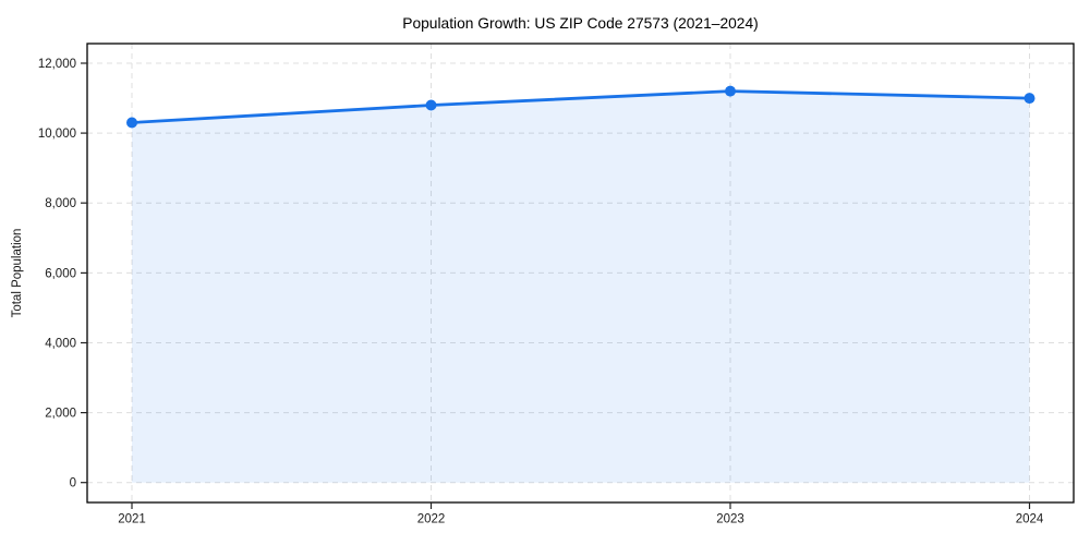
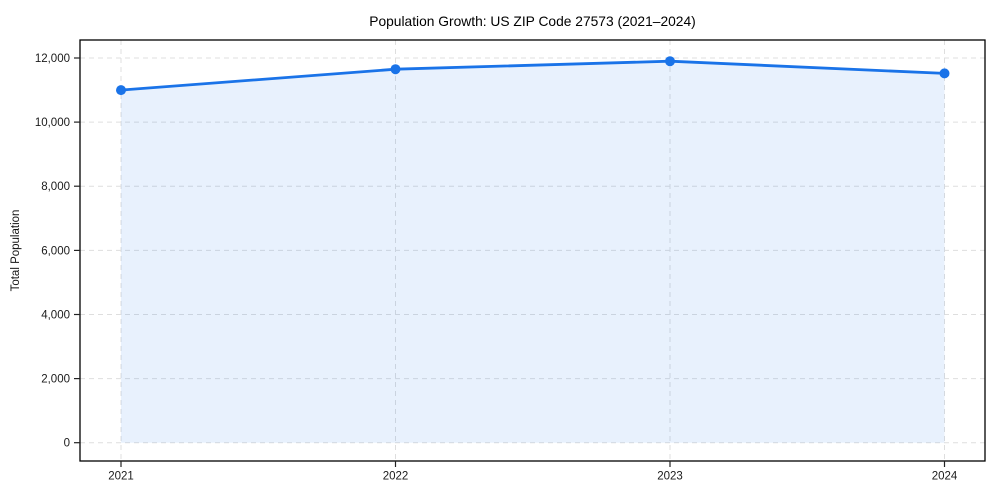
2021: 10300 -> 11000
2022: 10800 -> 11600
2023: 11200 -> 11900
2024: 11000 -> 11500
